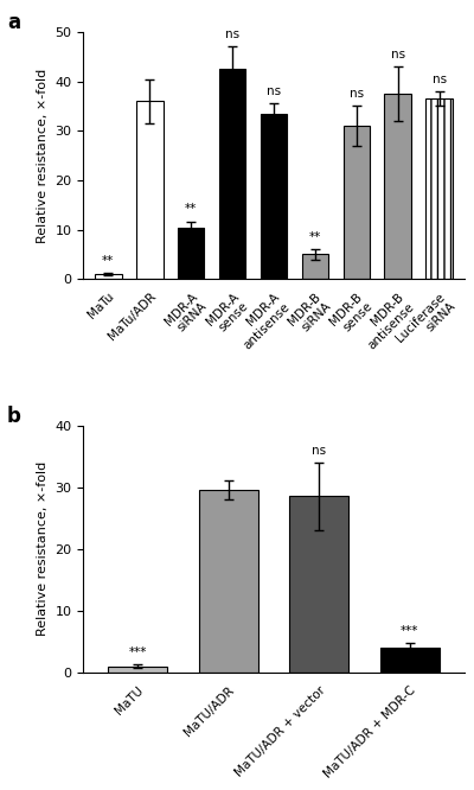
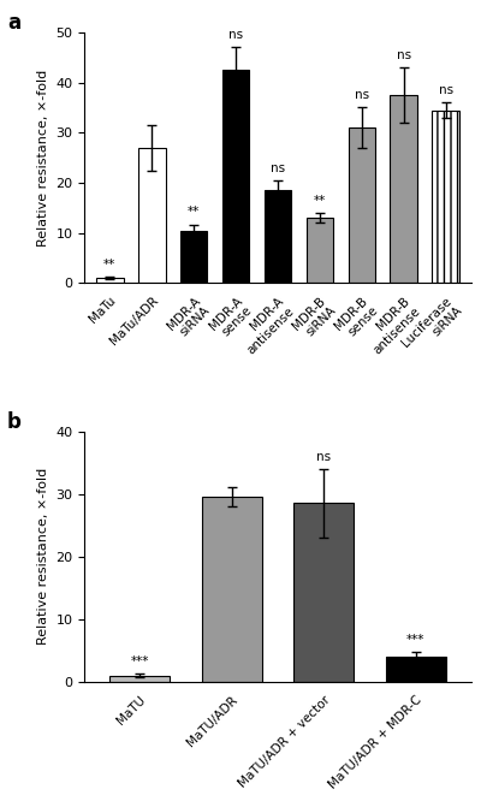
MaTu/ADR: 36.0 -> 27.0
MDR-A antisense: 33.5 -> 18.5
MDR-B siRNA: 5.0 -> 13.0
Luciferase siRNA: 36.5 -> 34.5
